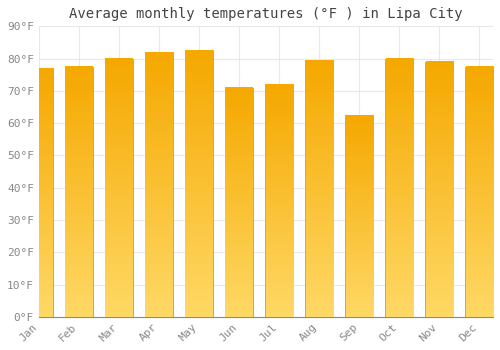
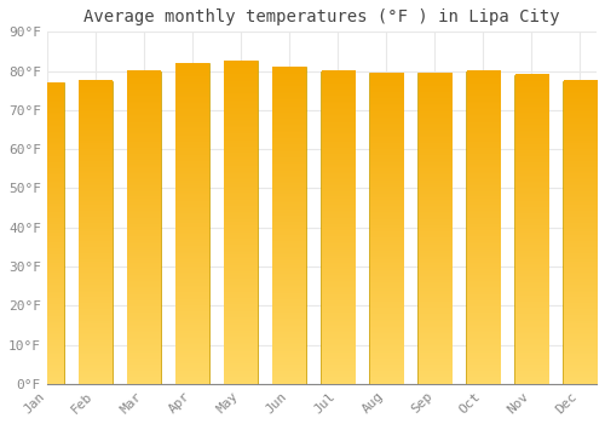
Jun: 71.0°F -> 81.0°F
Jul: 72.0°F -> 80.0°F
Sep: 62.5°F -> 79.5°F
